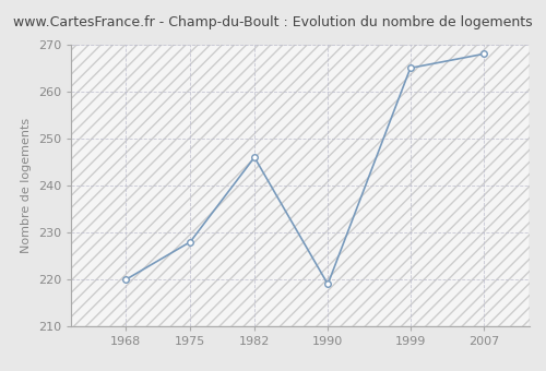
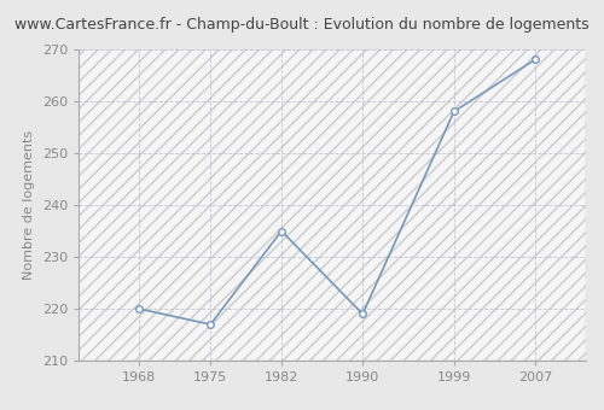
1975: 228 -> 217
1982: 246 -> 235
1999: 265 -> 258
